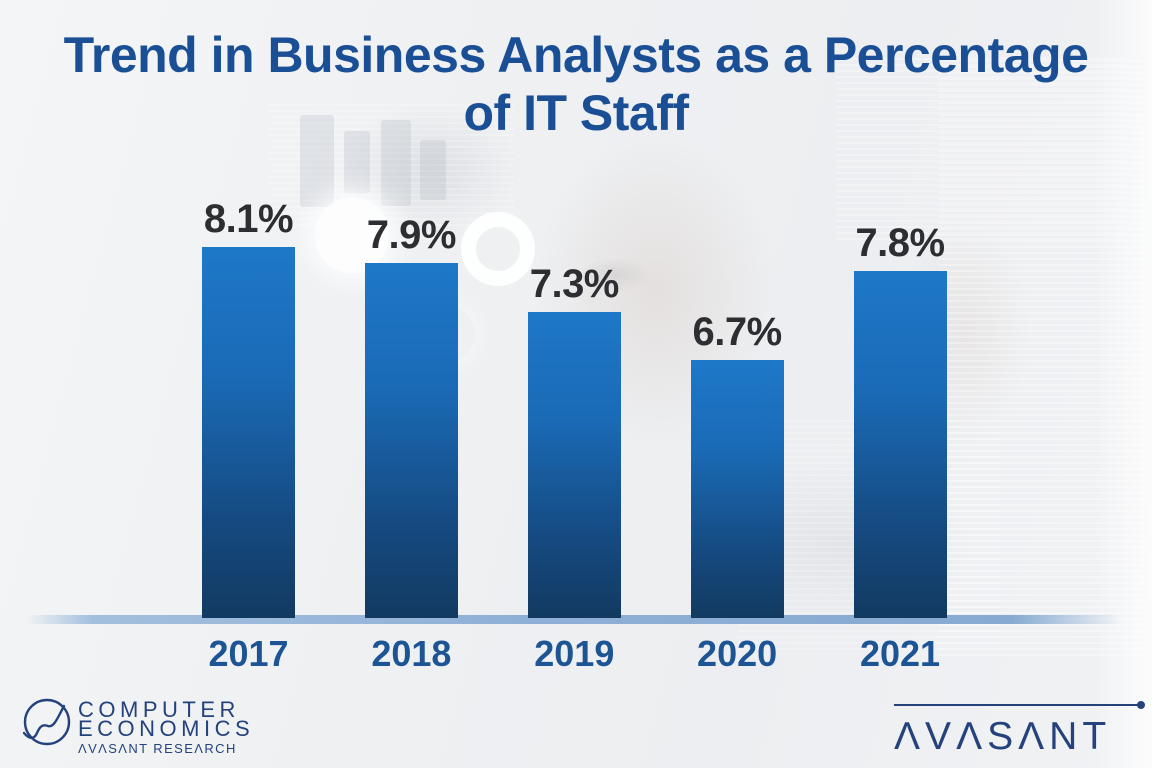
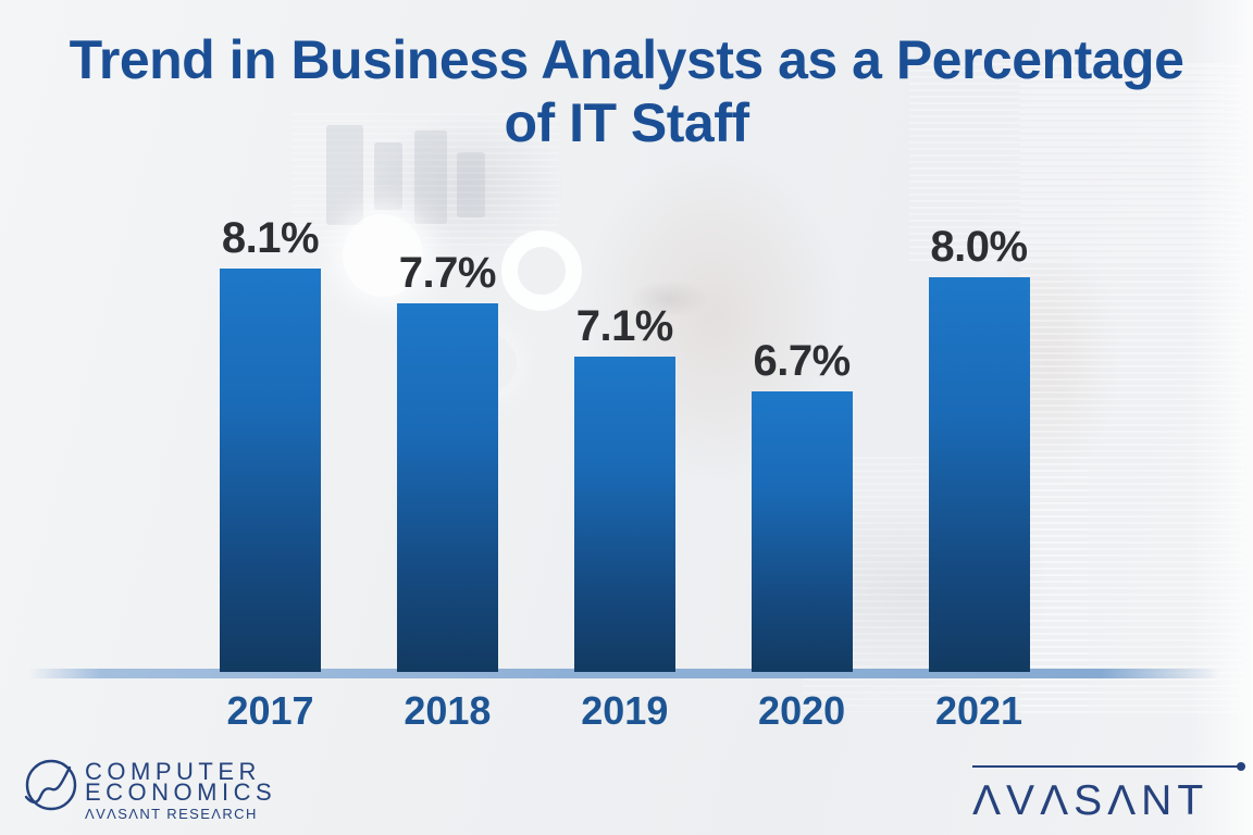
2018: 7.9% -> 7.7%
2019: 7.3% -> 7.1%
2021: 7.8% -> 8.0%
